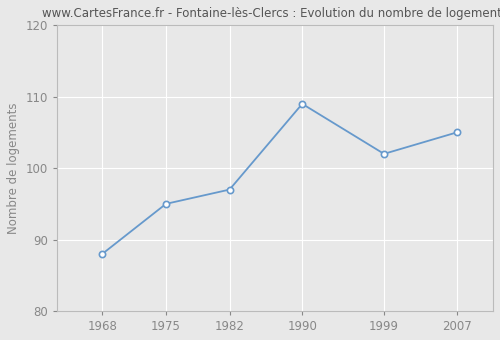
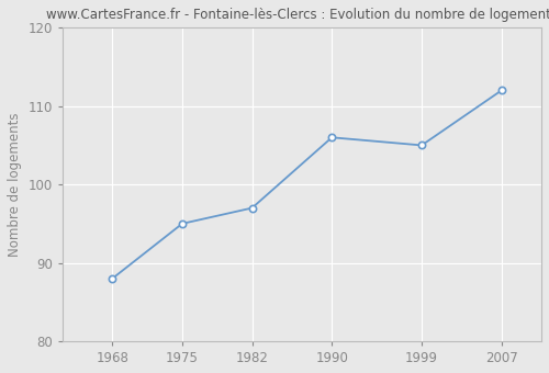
1990: 109 -> 106
1999: 102 -> 105
2007: 105 -> 112
